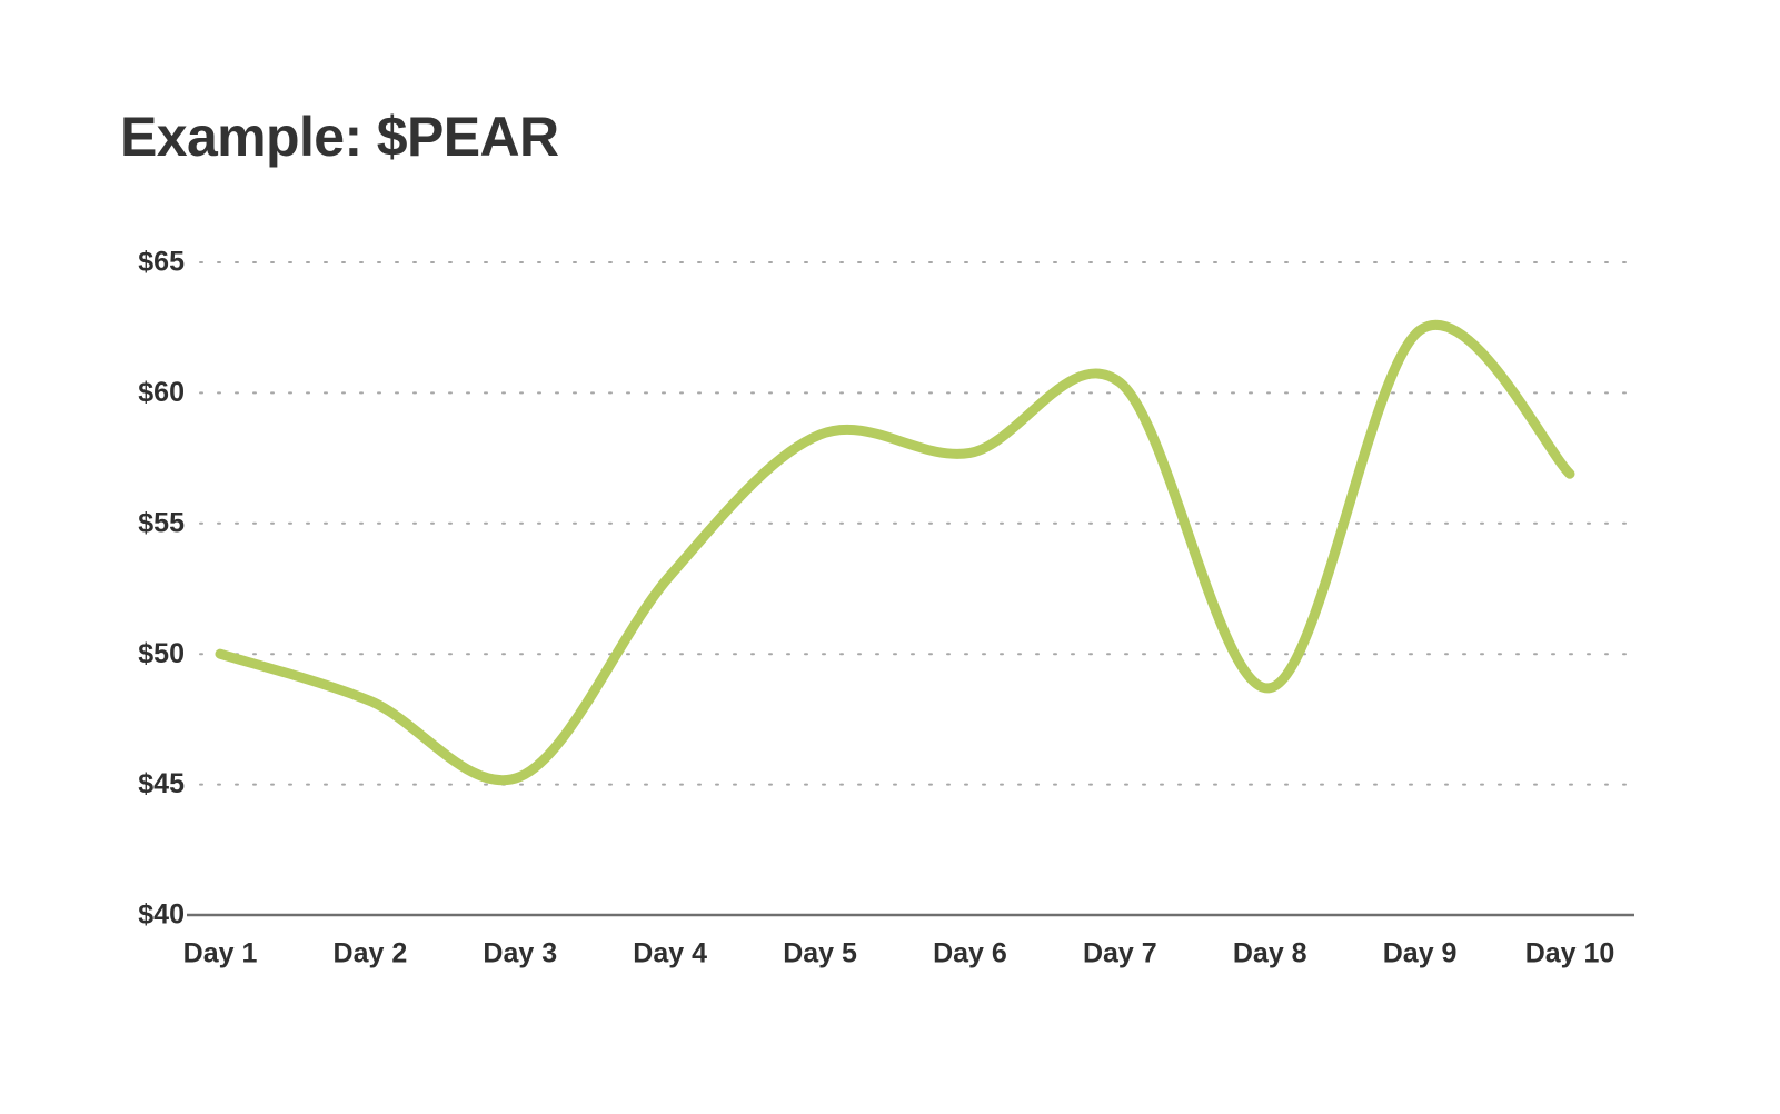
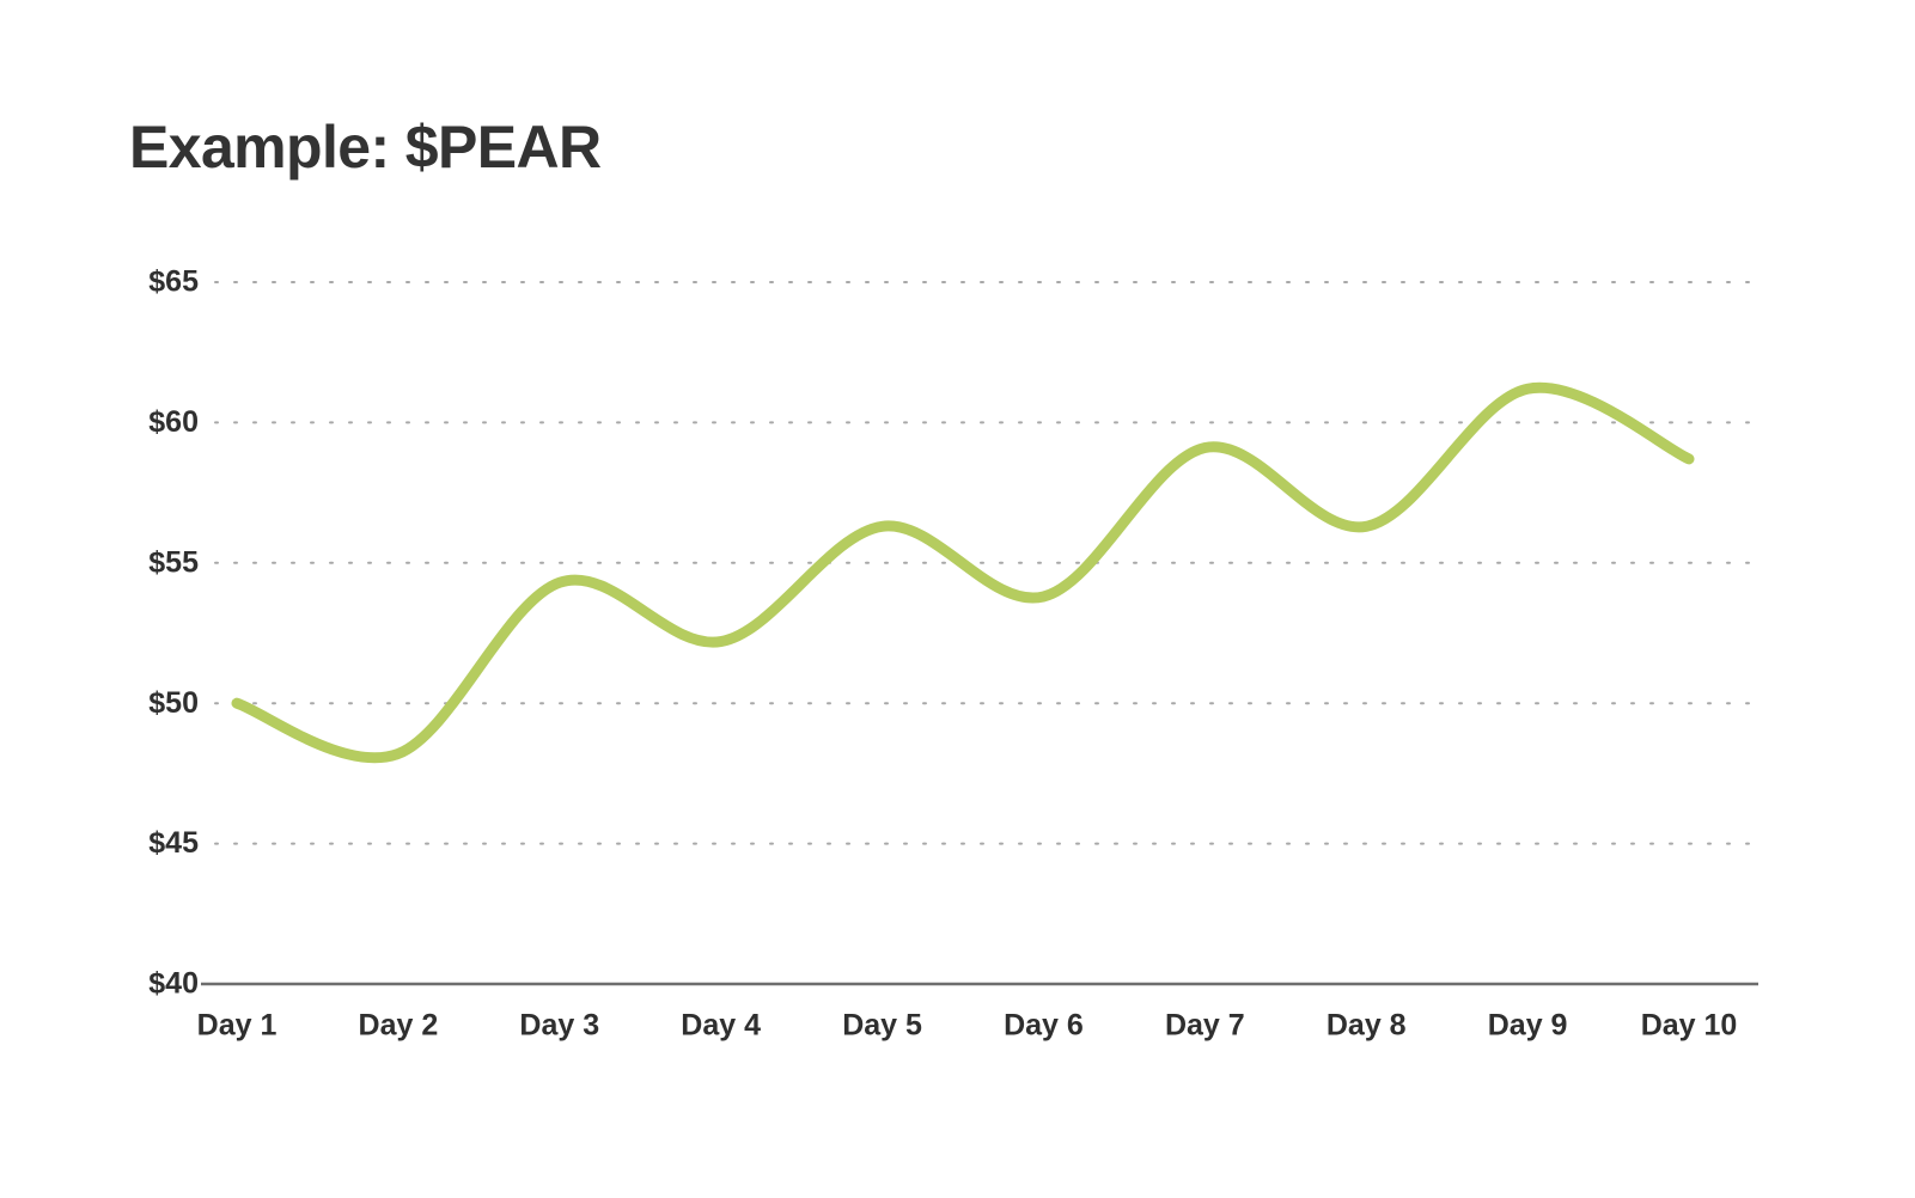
Day 3: $45.3 -> $54.3
Day 4: $53.0 -> $52.2
Day 5: $58.4 -> $56.3
Day 6: $57.7 -> $53.8
Day 7: $60.4 -> $59.1
Day 8: $48.7 -> $56.3
Day 9: $62.4 -> $61.2
Day 10: $56.9 -> $58.7
